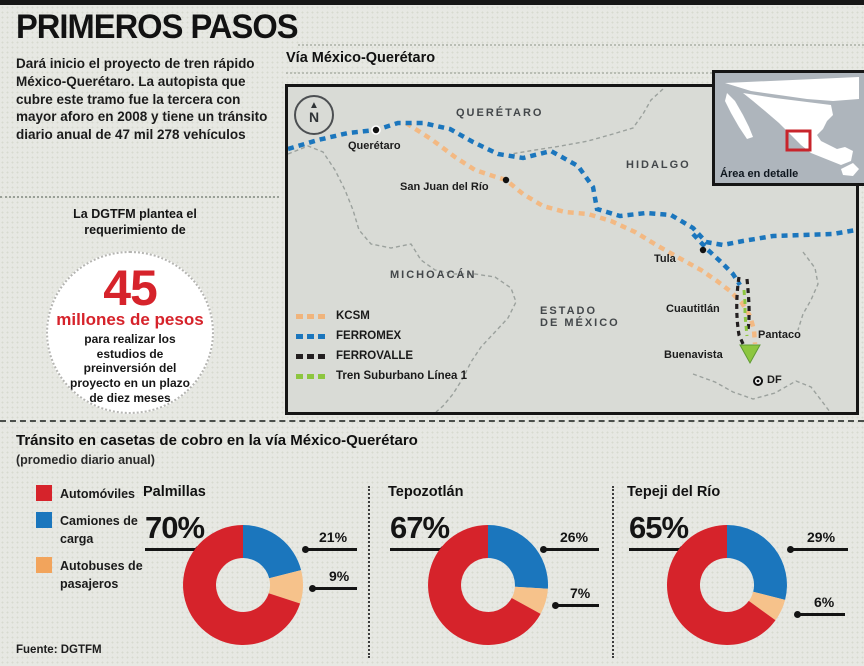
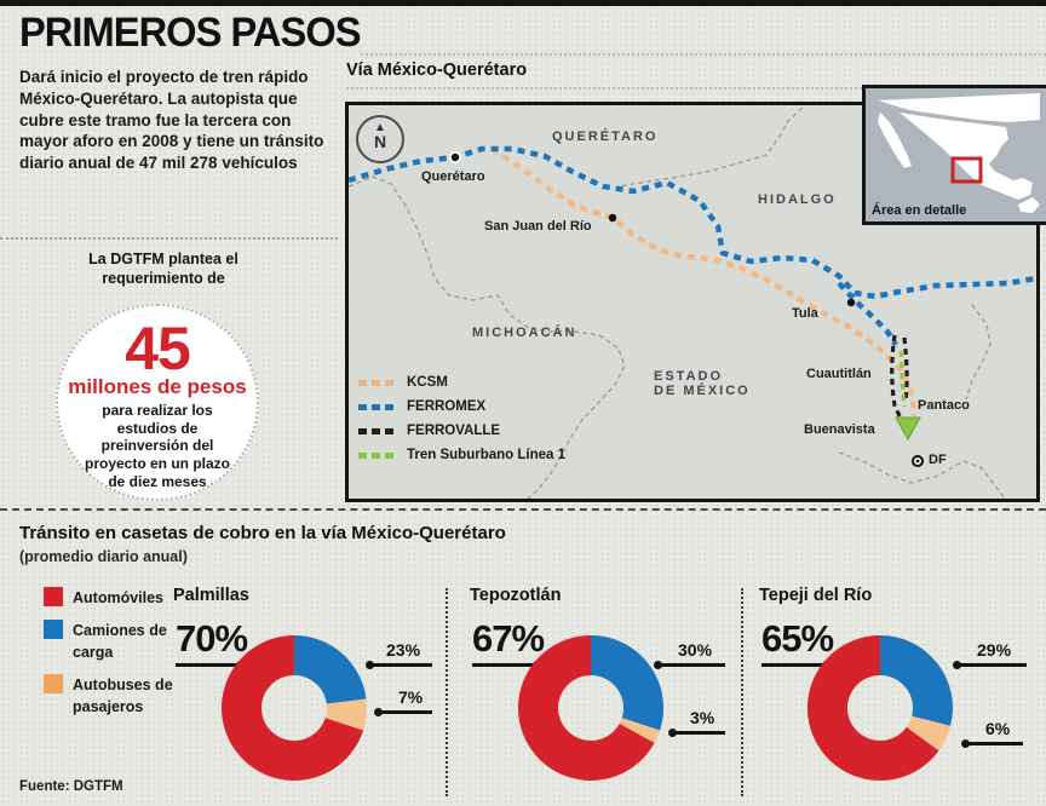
Palmillas/Camiones de carga: 21% -> 23%
Palmillas/Autobuses de pasajeros: 9% -> 7%
Tepozotlán/Camiones de carga: 26% -> 30%
Tepozotlán/Autobuses de pasajeros: 7% -> 3%
